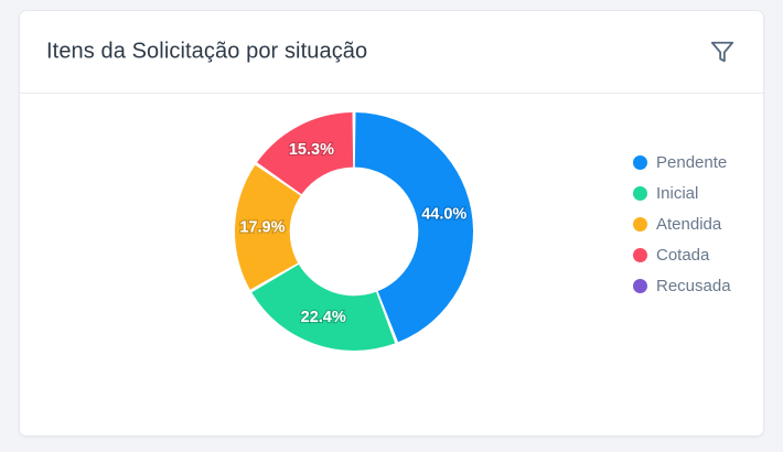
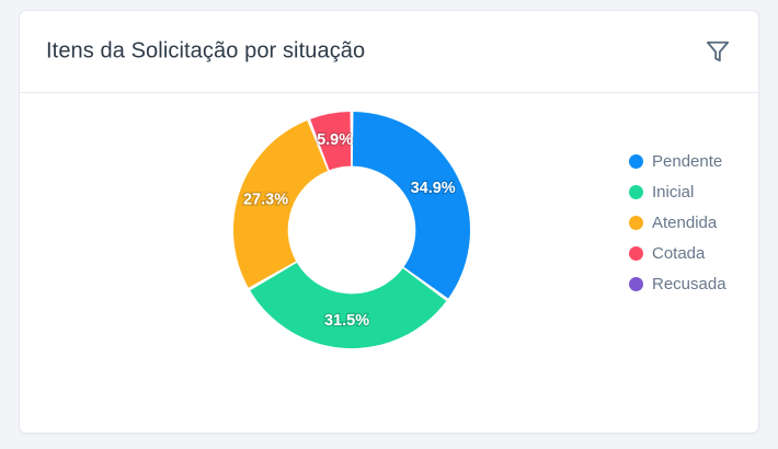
Pendente: 44.0% -> 34.9%
Inicial: 22.4% -> 31.5%
Atendida: 17.9% -> 27.3%
Cotada: 15.3% -> 5.9%
